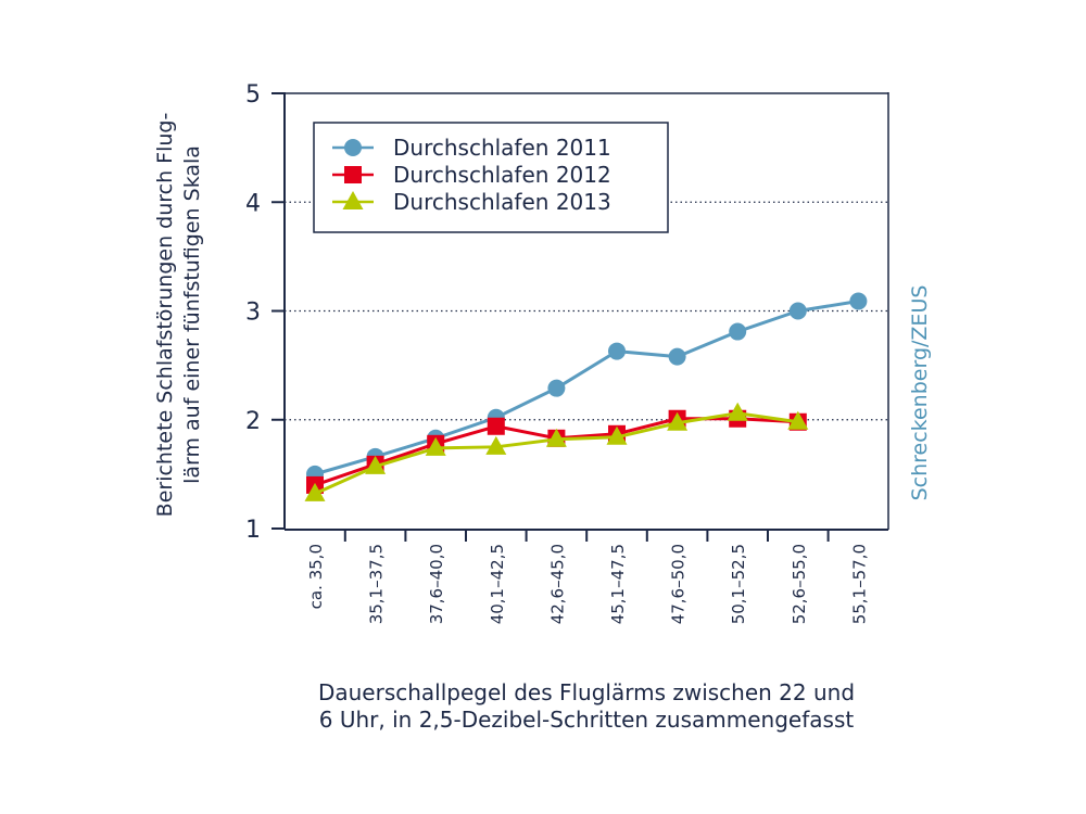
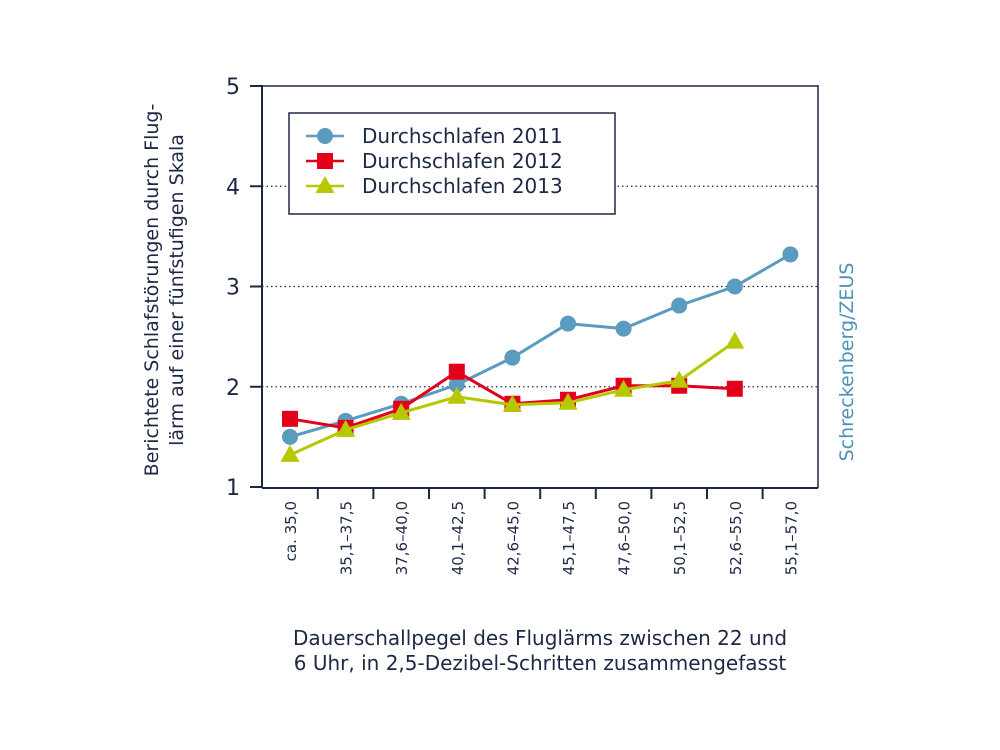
Durchschlafen 2012/ca. 35,0: 1.40 -> 1.68
Durchschlafen 2012/40,1–42,5: 1.94 -> 2.15
Durchschlafen 2013/40,1–42,5: 1.75 -> 1.90
Durchschlafen 2013/52,6–55,0: 1.98 -> 2.45
Durchschlafen 2011/55,1–57,0: 3.09 -> 3.32
